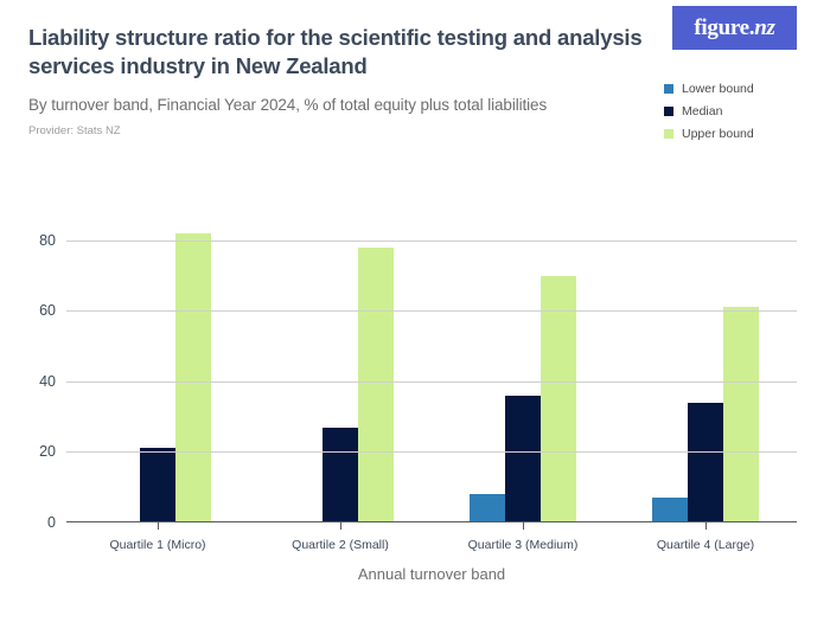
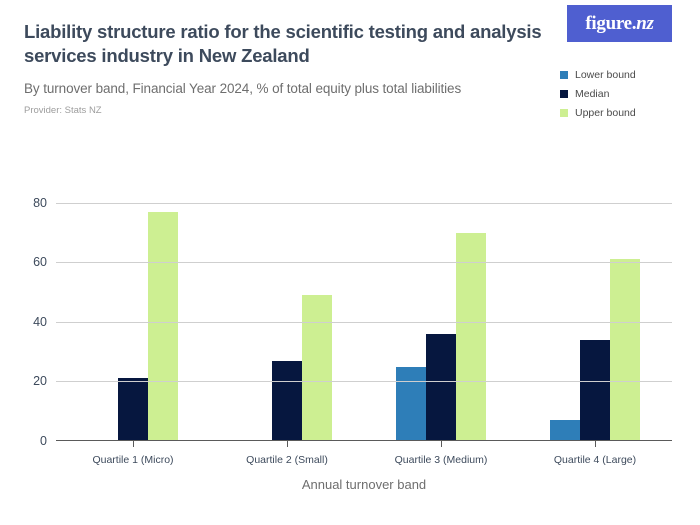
Upper bound/Quartile 1 (Micro): 82 -> 77
Upper bound/Quartile 2 (Small): 78 -> 49
Lower bound/Quartile 3 (Medium): 8 -> 25
